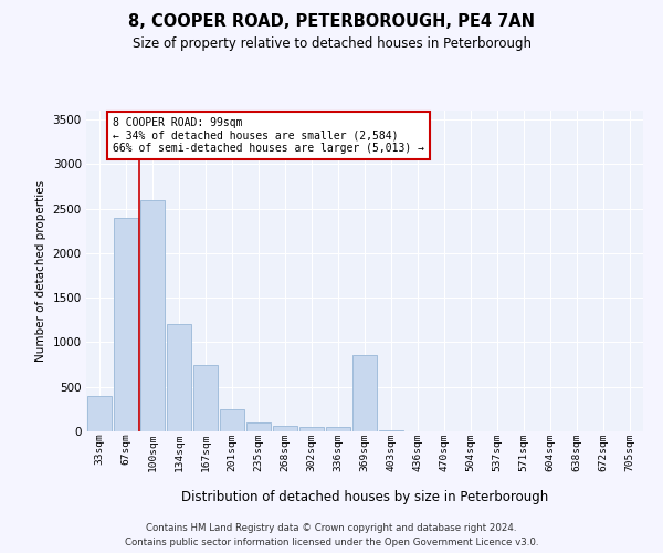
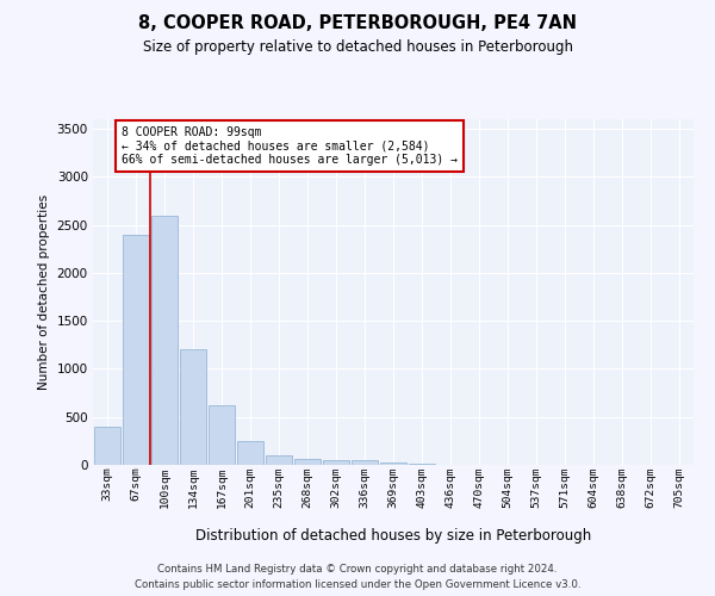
167sqm: 740 -> 620
369sqm: 860 -> 20
